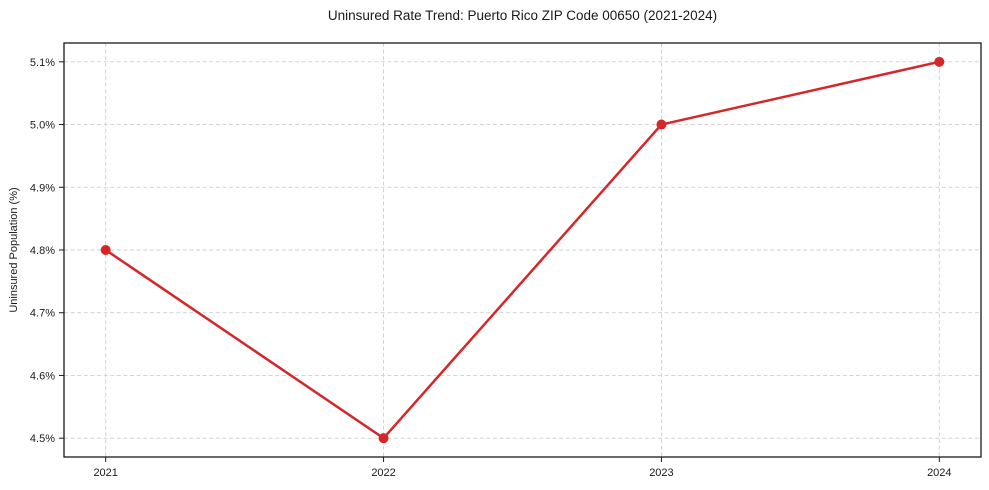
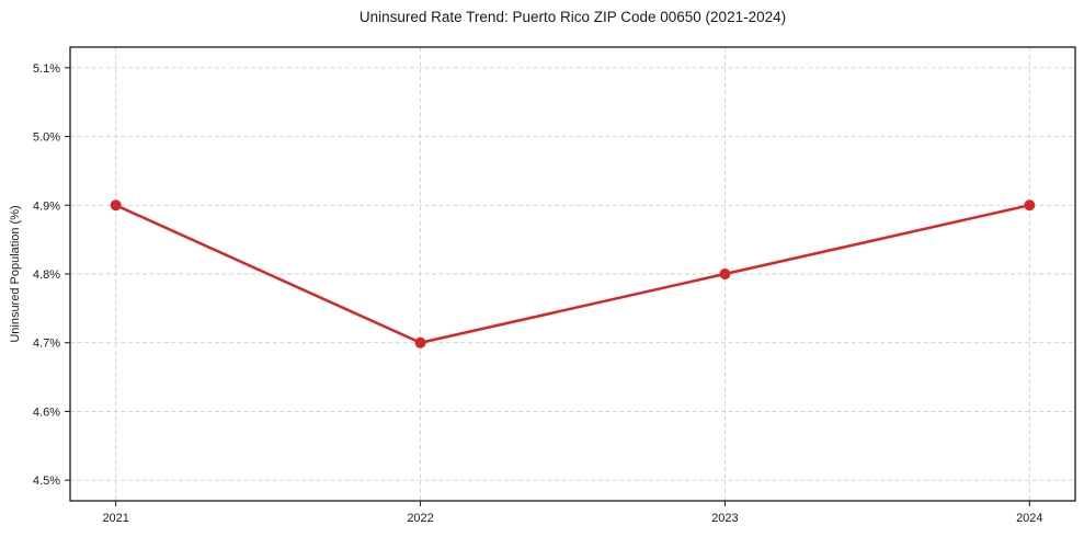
2021: 4.8% -> 4.9%
2022: 4.5% -> 4.7%
2023: 5.0% -> 4.8%
2024: 5.1% -> 4.9%
